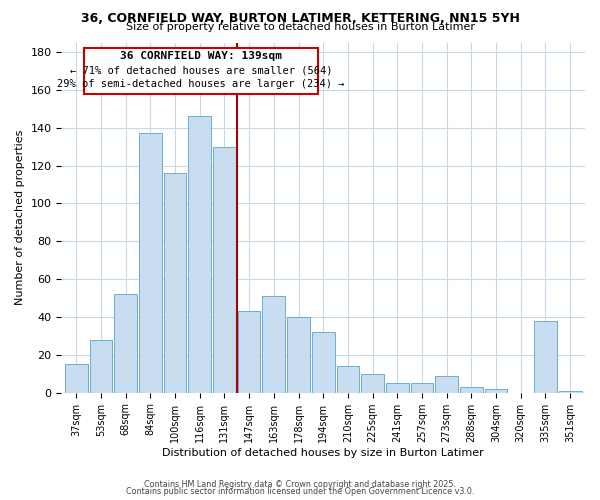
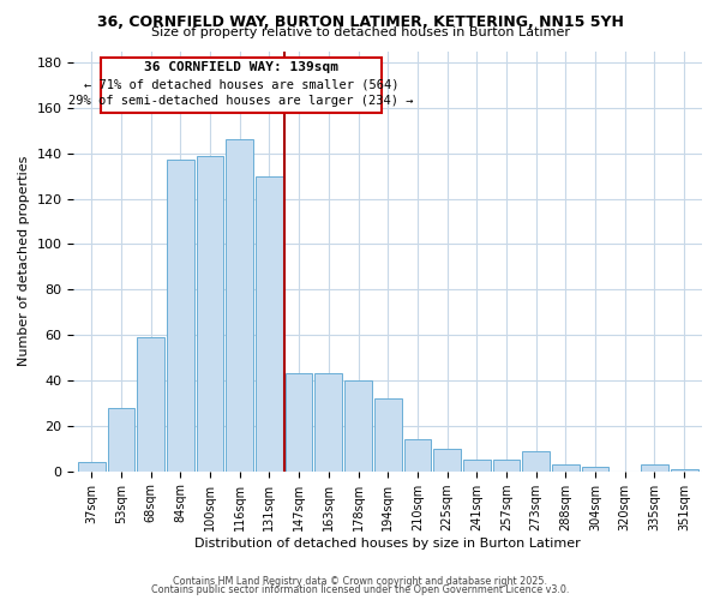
37sqm: 15 -> 4
68sqm: 52 -> 59
100sqm: 116 -> 139
163sqm: 51 -> 43
335sqm: 38 -> 3
